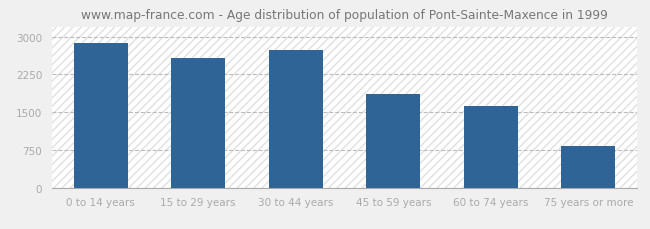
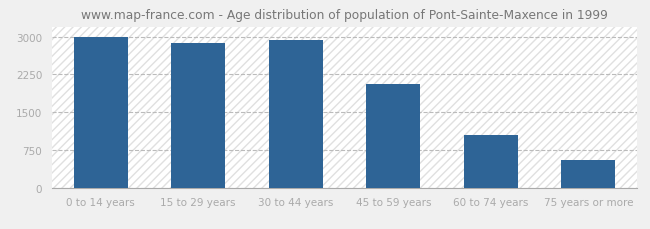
0 to 14 years: 2880 -> 3000
15 to 29 years: 2580 -> 2870
30 to 44 years: 2740 -> 2940
45 to 59 years: 1860 -> 2050
60 to 74 years: 1620 -> 1050
75 years or more: 820 -> 540
